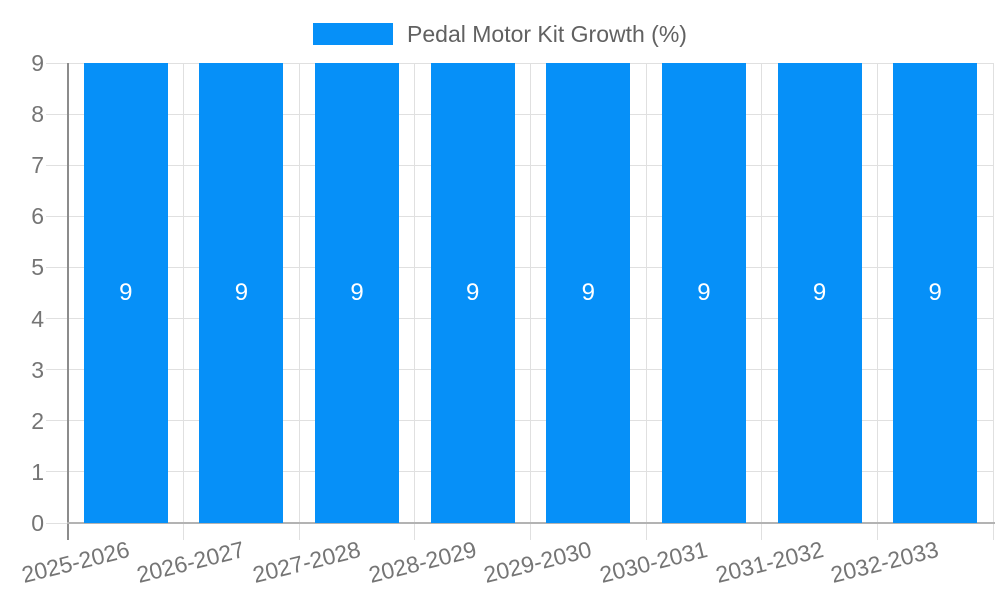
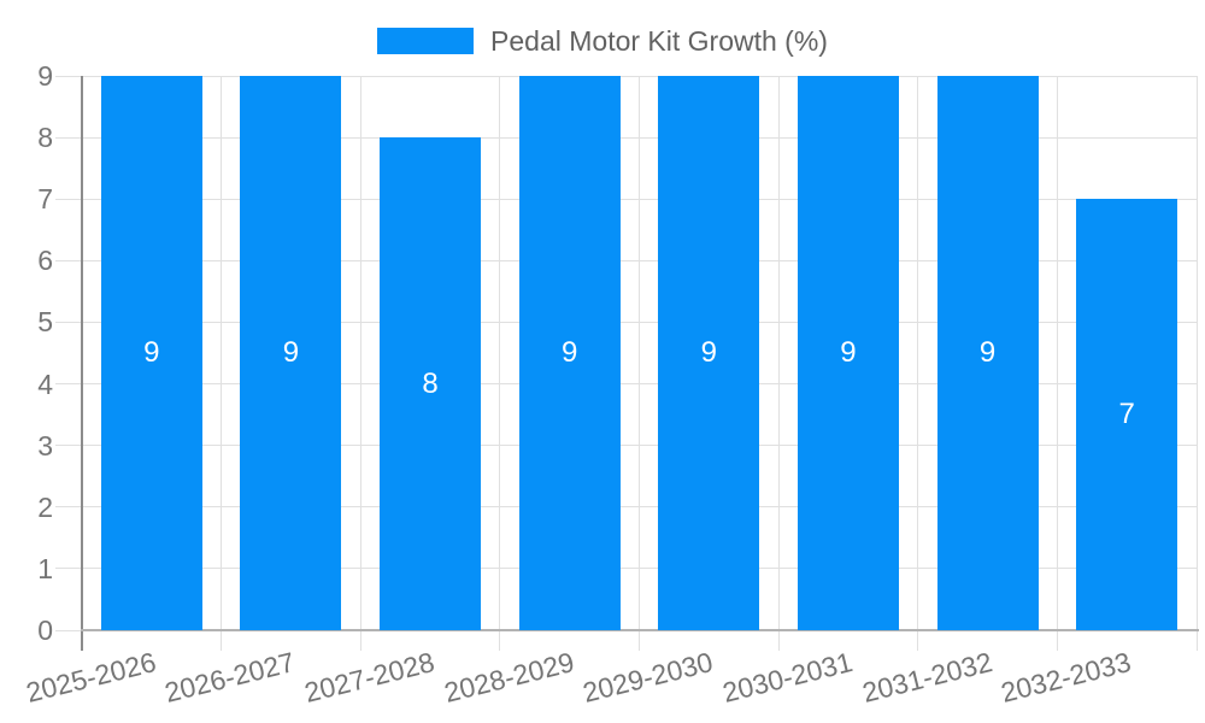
2027-2028: 9 -> 8
2032-2033: 9 -> 7
